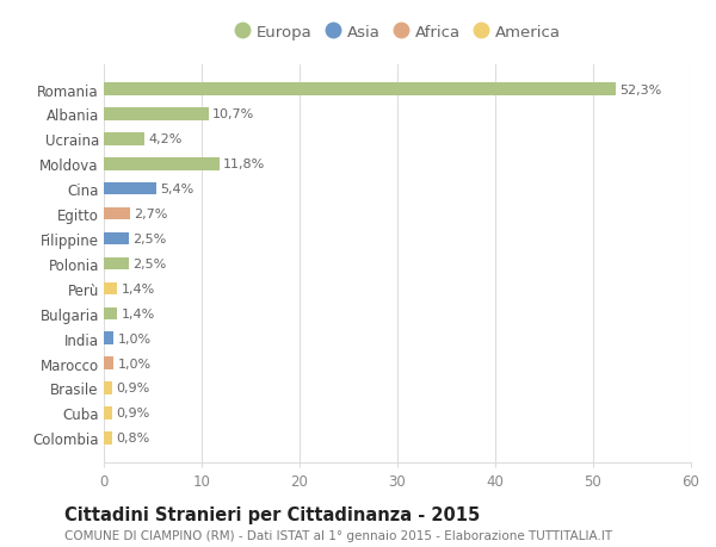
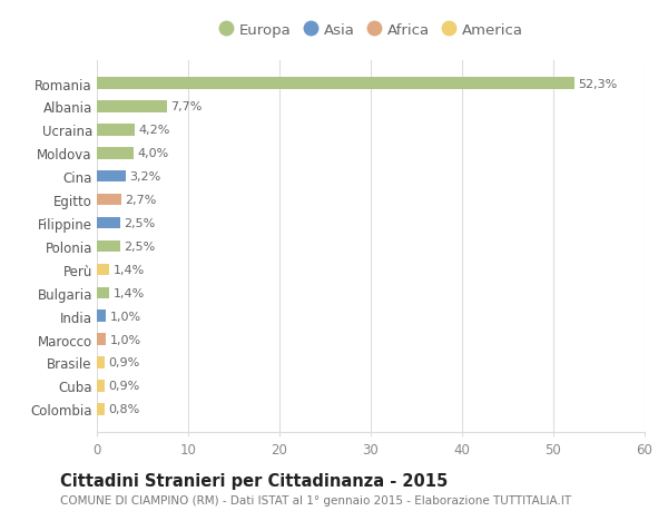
Albania: 10,7% -> 7,7%
Moldova: 11,8% -> 4,0%
Cina: 5,4% -> 3,2%
